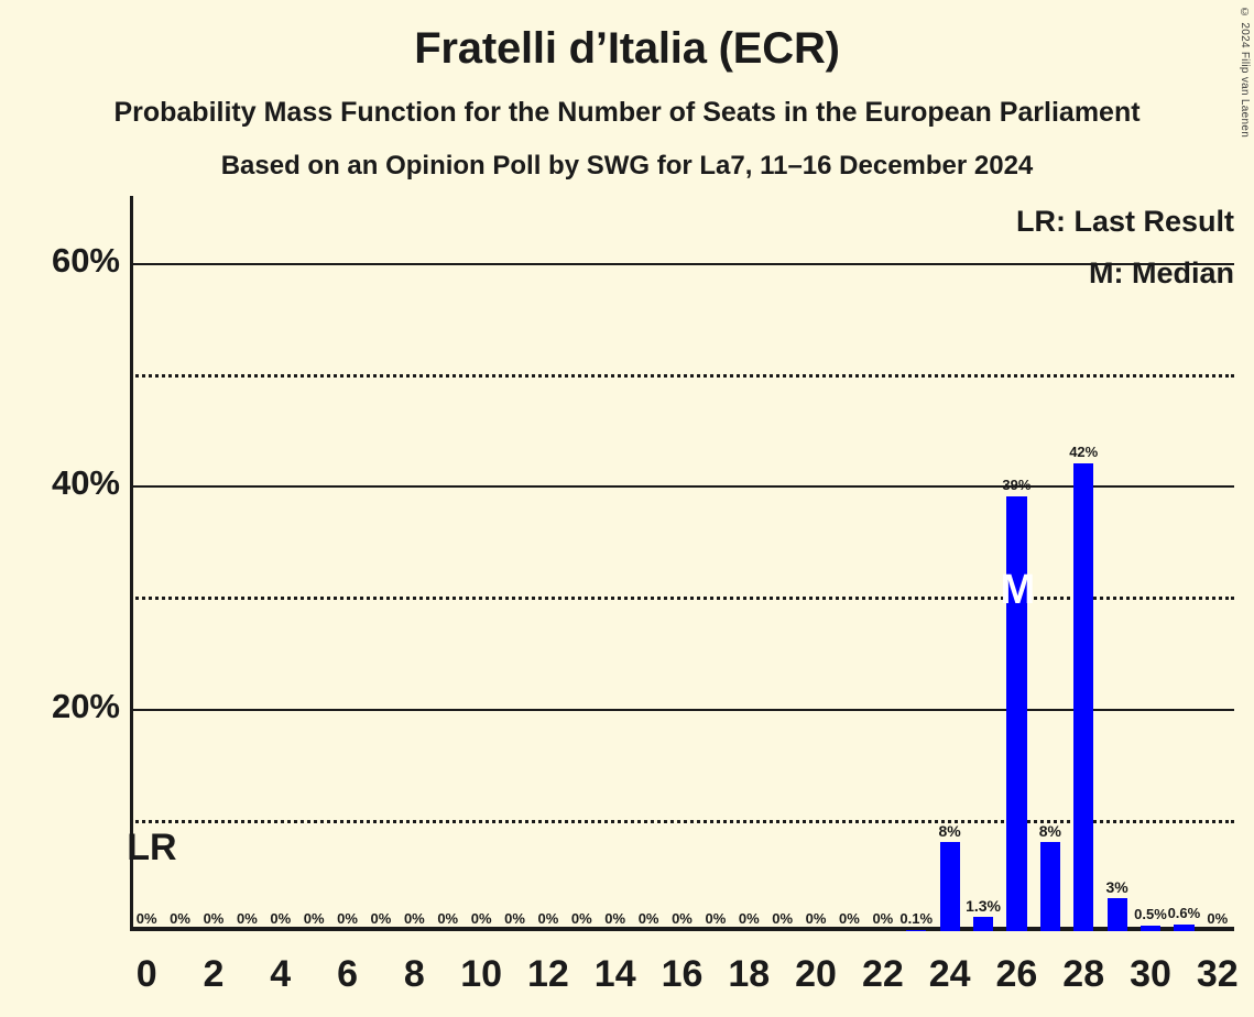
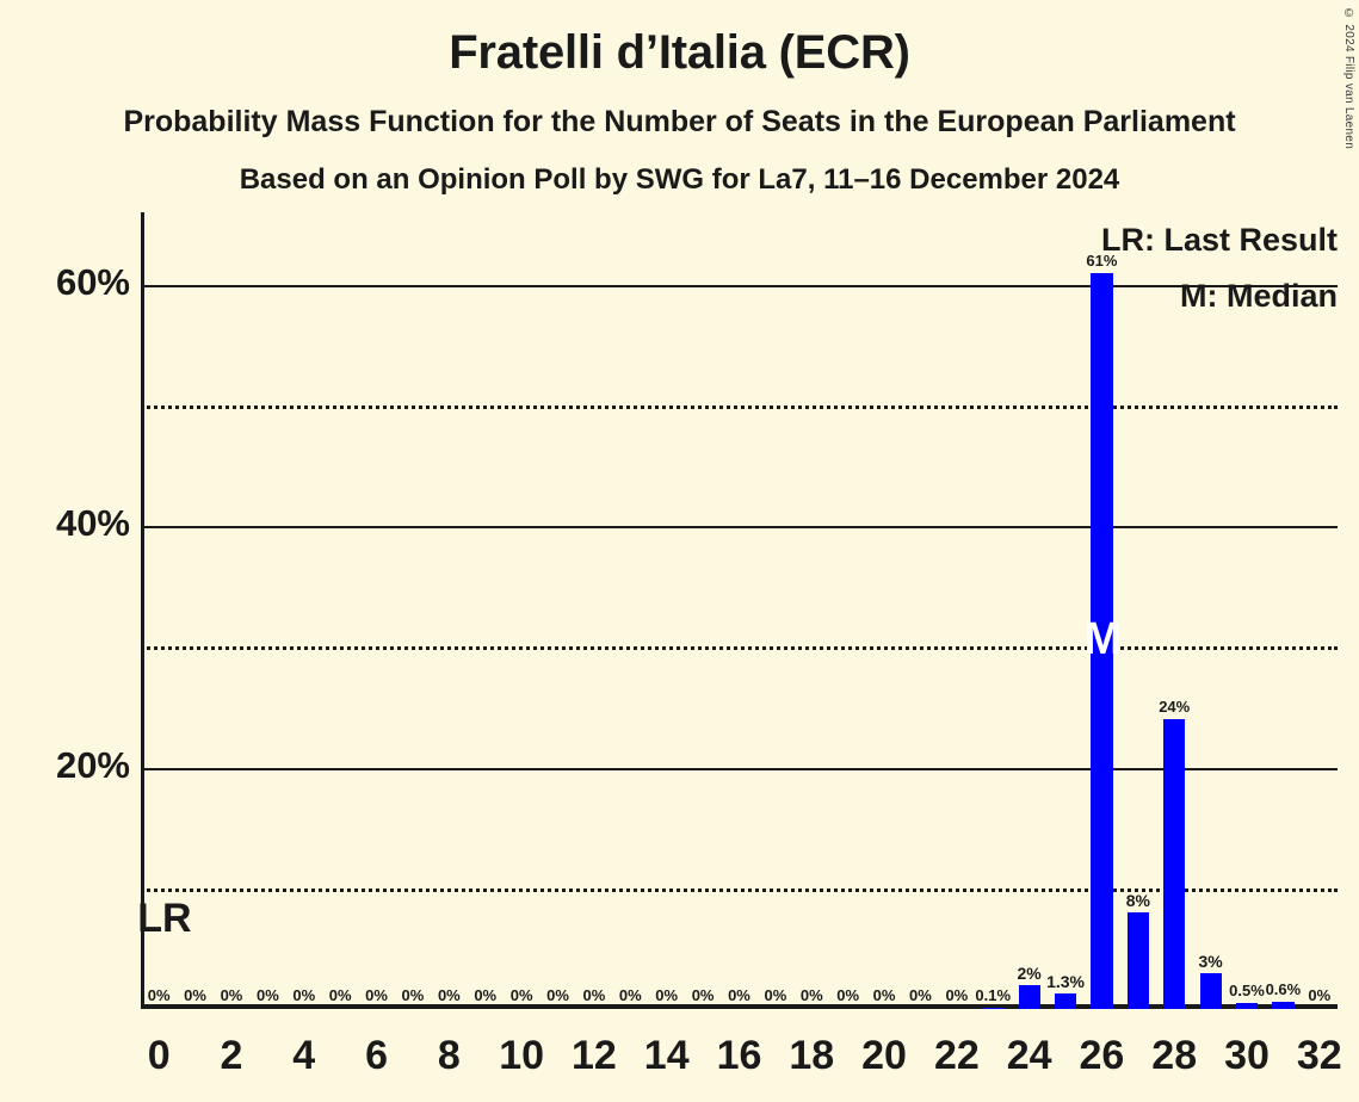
24: 8% -> 2%
26: 39% -> 61%
28: 42% -> 24%
